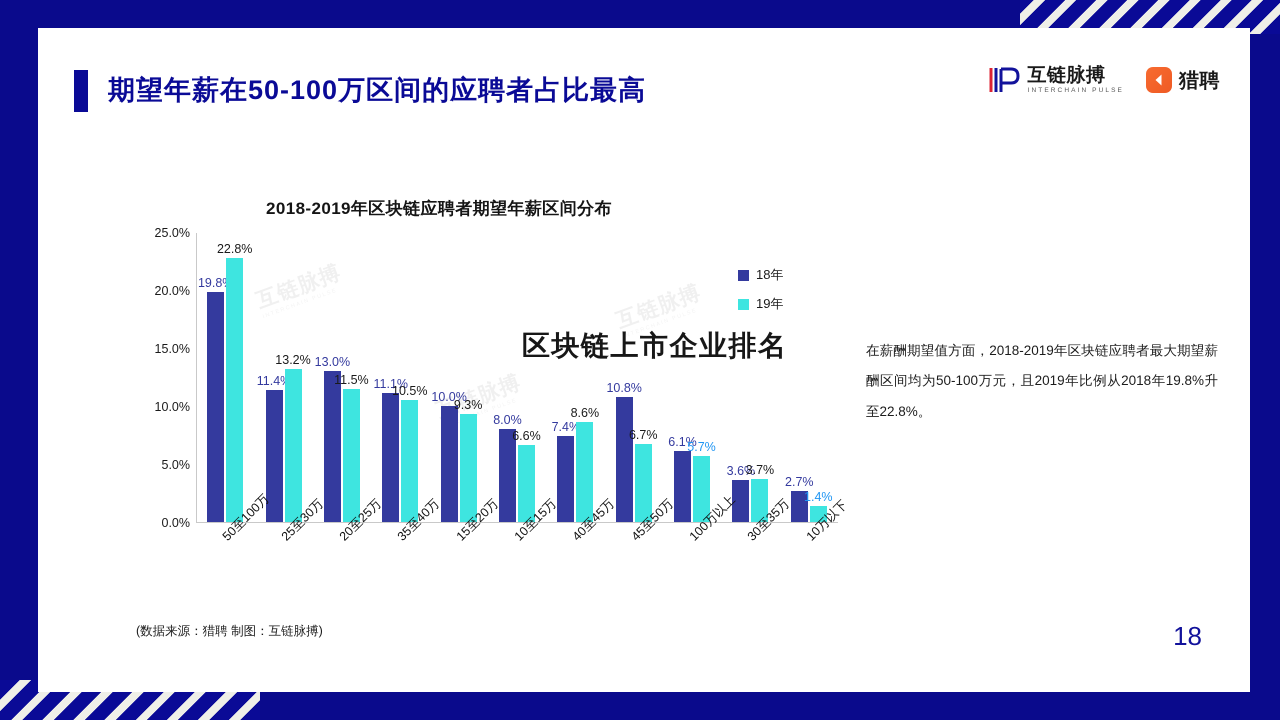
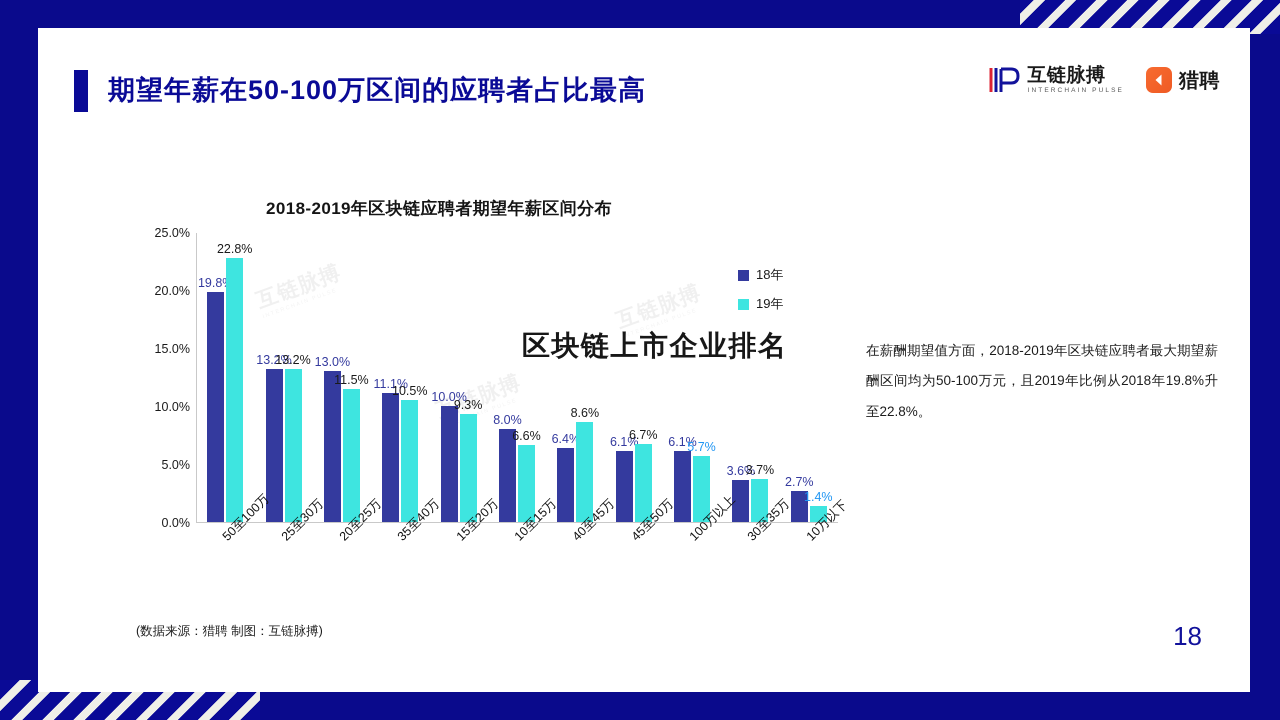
18年/25至30万: 11.4% -> 13.2%
18年/40至45万: 7.4% -> 6.4%
18年/45至50万: 10.8% -> 6.1%
